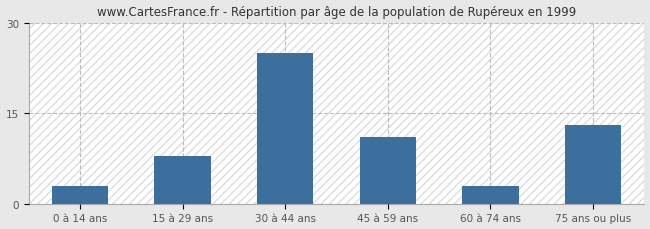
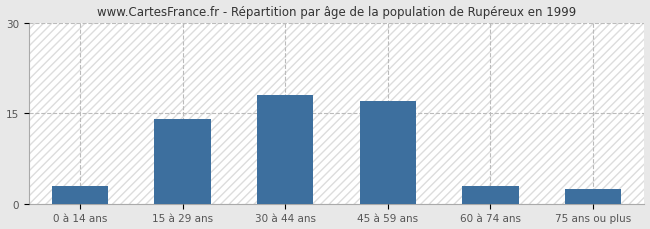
15 à 29 ans: 8.0 -> 14.0
30 à 44 ans: 25.0 -> 18.0
45 à 59 ans: 11.0 -> 17.0
75 ans ou plus: 13.0 -> 2.5
